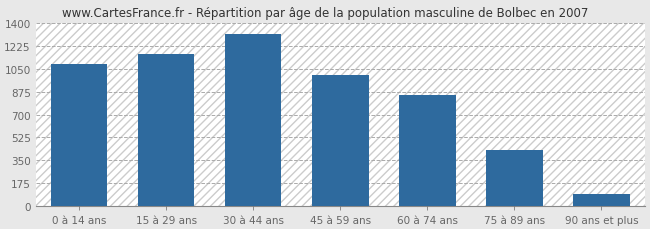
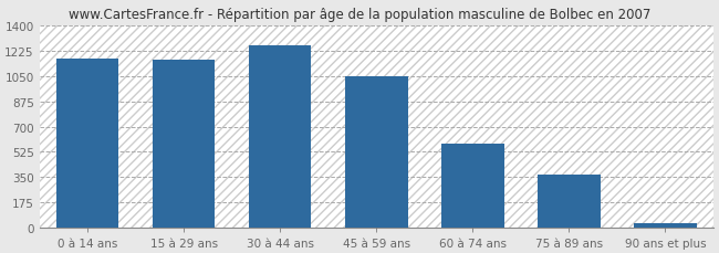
0 à 14 ans: 1090 -> 1170
30 à 44 ans: 1320 -> 1260
45 à 59 ans: 1000 -> 1050
60 à 74 ans: 850 -> 580
75 à 89 ans: 430 -> 370
90 ans et plus: 90 -> 30
